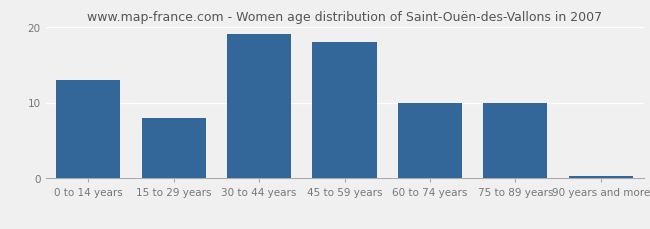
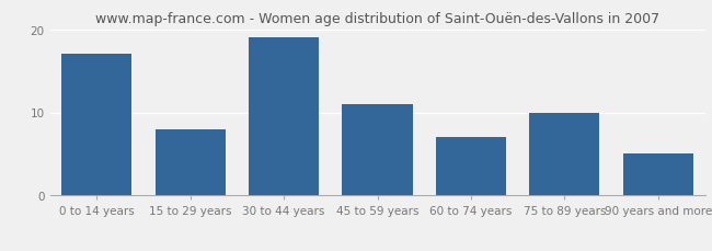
0 to 14 years: 13.0 -> 17.0
45 to 59 years: 18.0 -> 11.0
60 to 74 years: 10.0 -> 7.0
90 years and more: 0.3 -> 5.0
